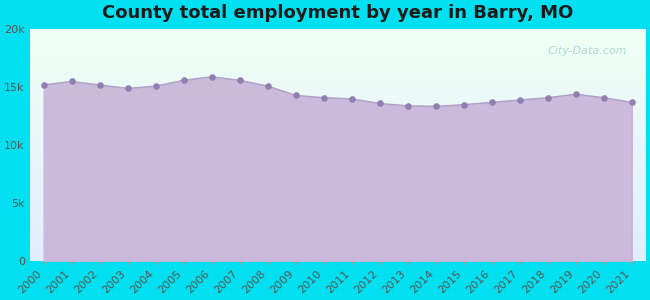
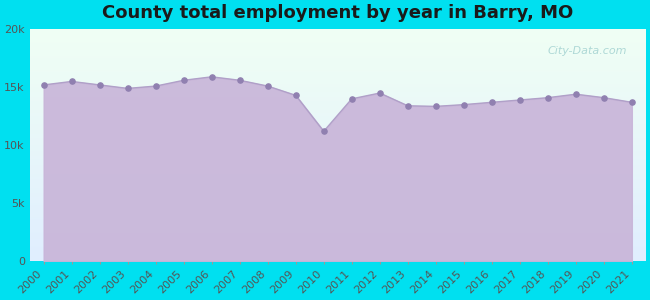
2010: 14.1k -> 11.2k
2012: 13.6k -> 14.5k
